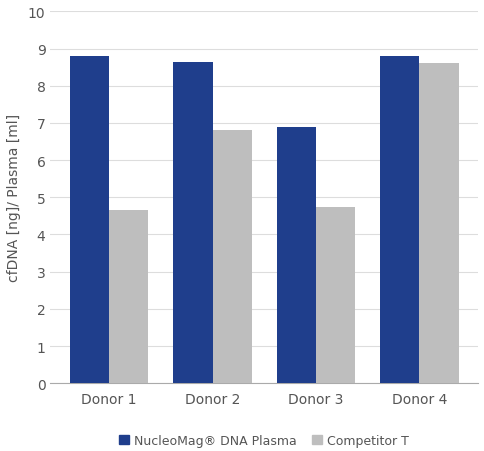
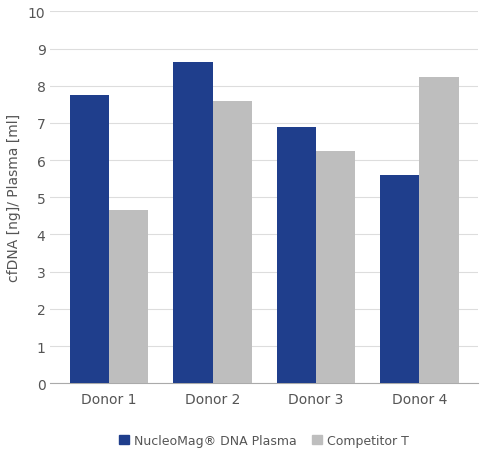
NucleoMag® DNA Plasma/Donor 1: 8.80 -> 7.75
Competitor T/Donor 2: 6.82 -> 7.60
Competitor T/Donor 3: 4.75 -> 6.25
NucleoMag® DNA Plasma/Donor 4: 8.80 -> 5.60
Competitor T/Donor 4: 8.60 -> 8.25
